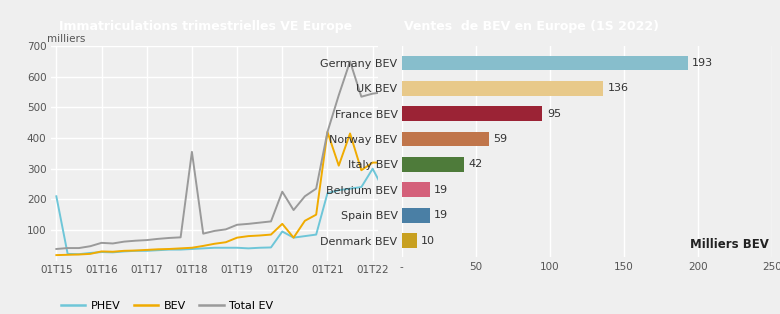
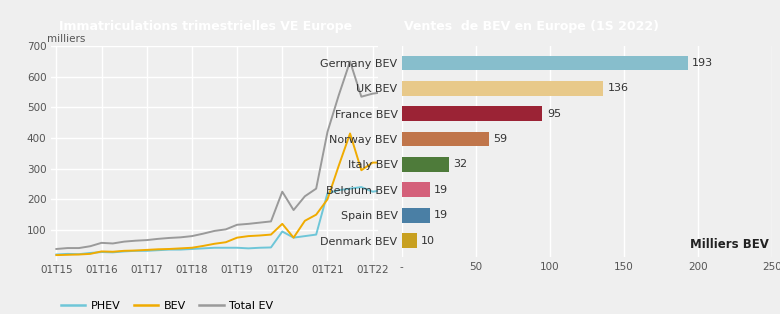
PHEV/01T15: 210 -> 20
Total EV/01T18: 355 -> 80
BEV/01T21: 420 -> 200
PHEV/01T22: 300 -> 225
Italy BEV: 42 -> 32
